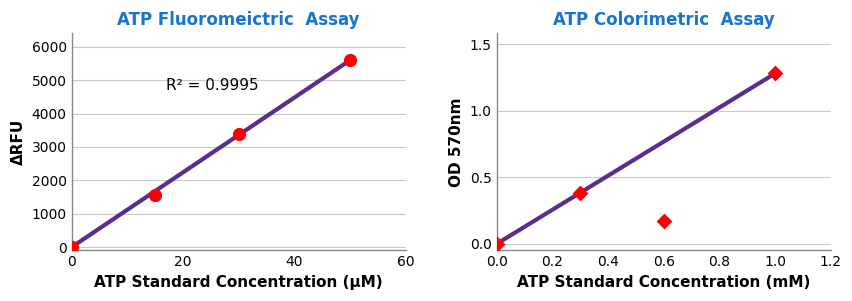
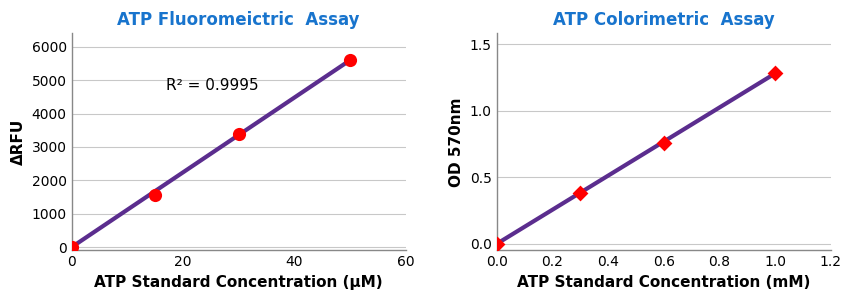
ATP Colorimetric Assay/0.6: 0.17 -> 0.76
